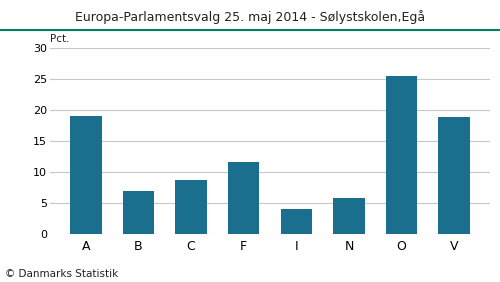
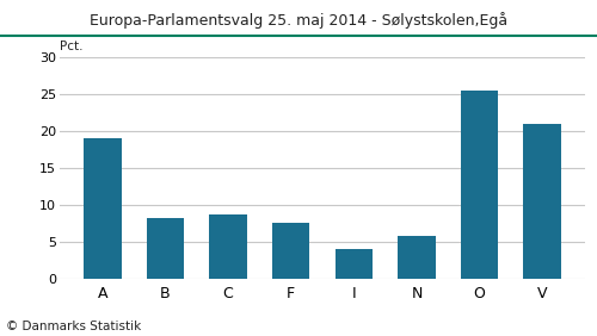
B: 7.0 -> 8.2
F: 11.6 -> 7.6
V: 18.9 -> 21.0
